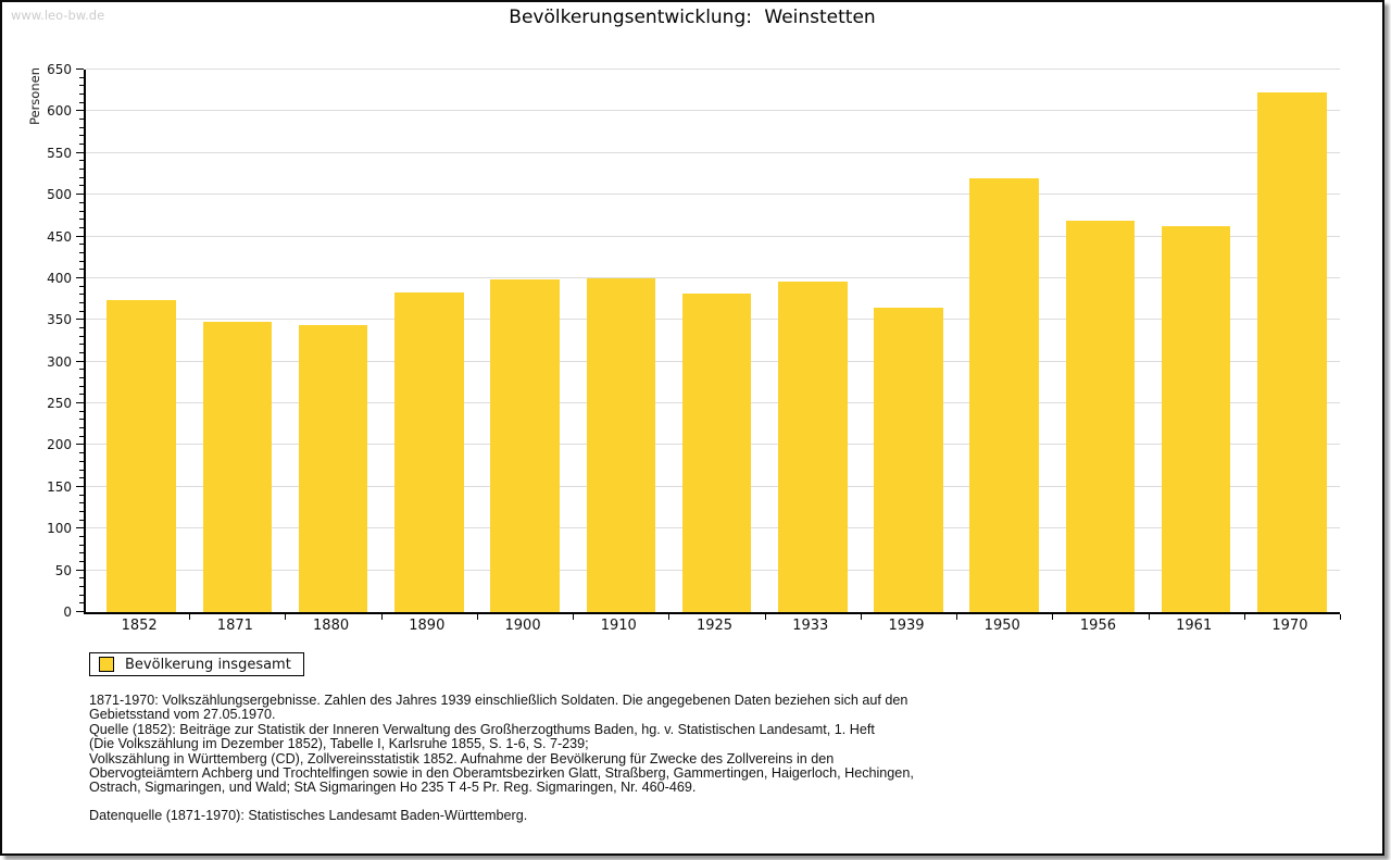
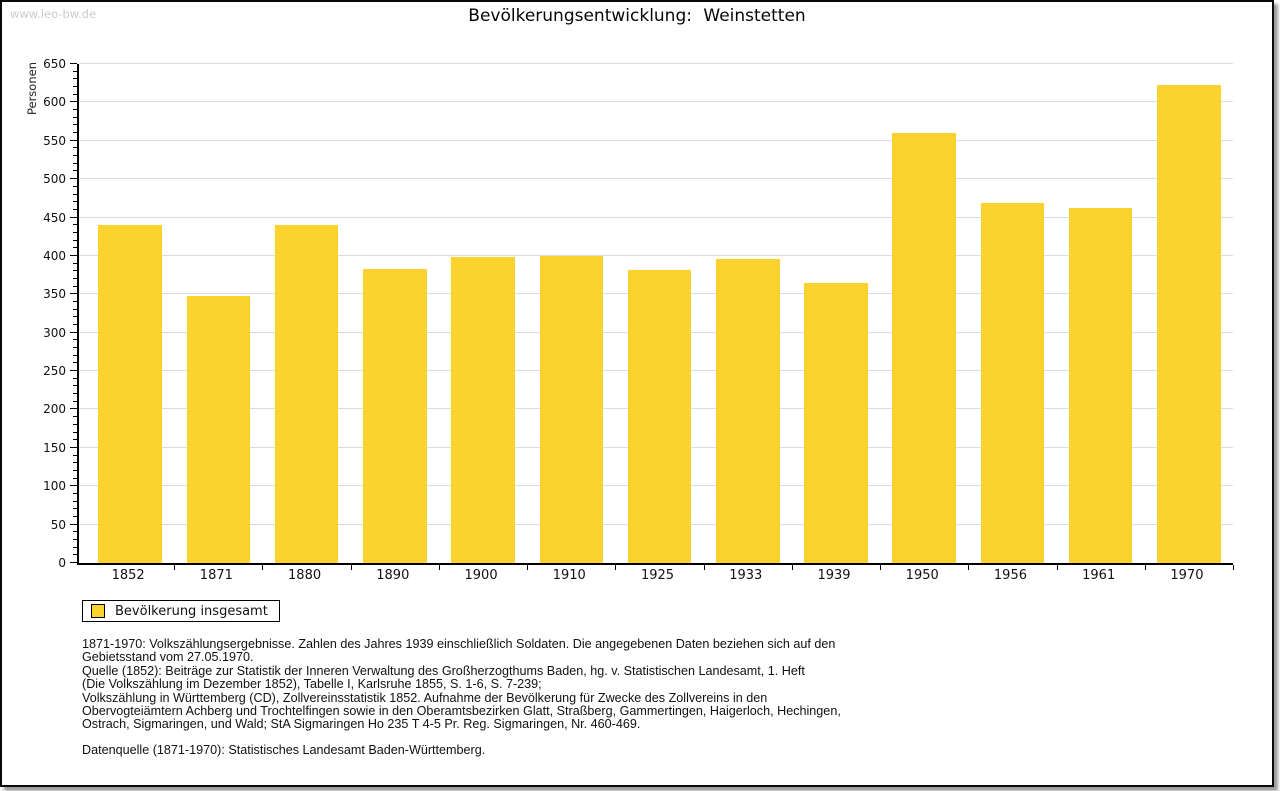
1852: 370 -> 440
1880: 340 -> 440
1950: 520 -> 560
